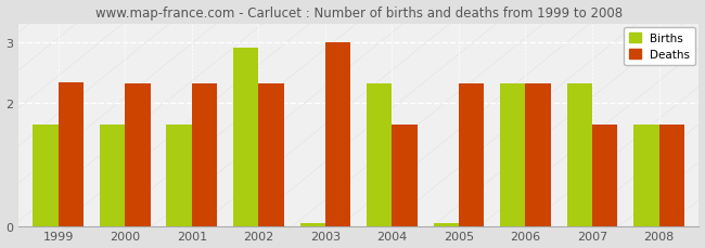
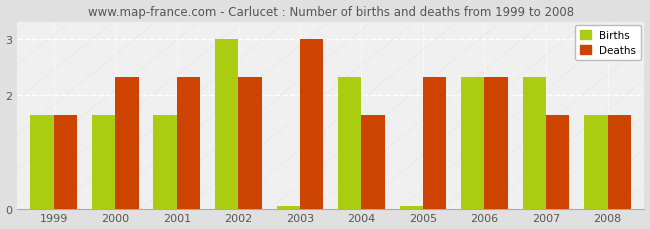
Deaths/1999: 2.34 -> 1.65
Births/2002: 2.90 -> 3.00
